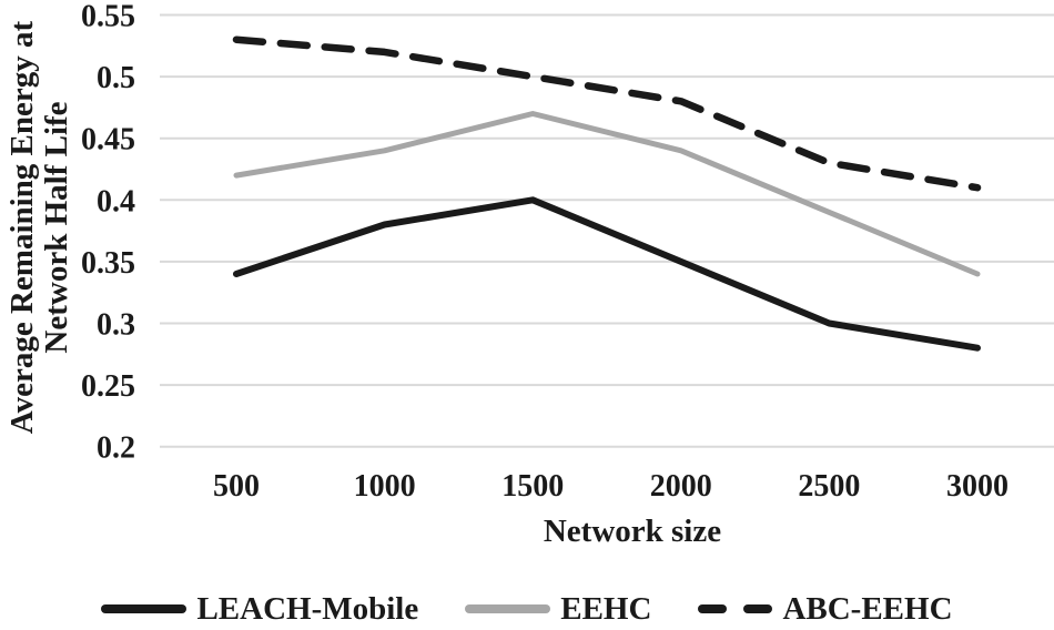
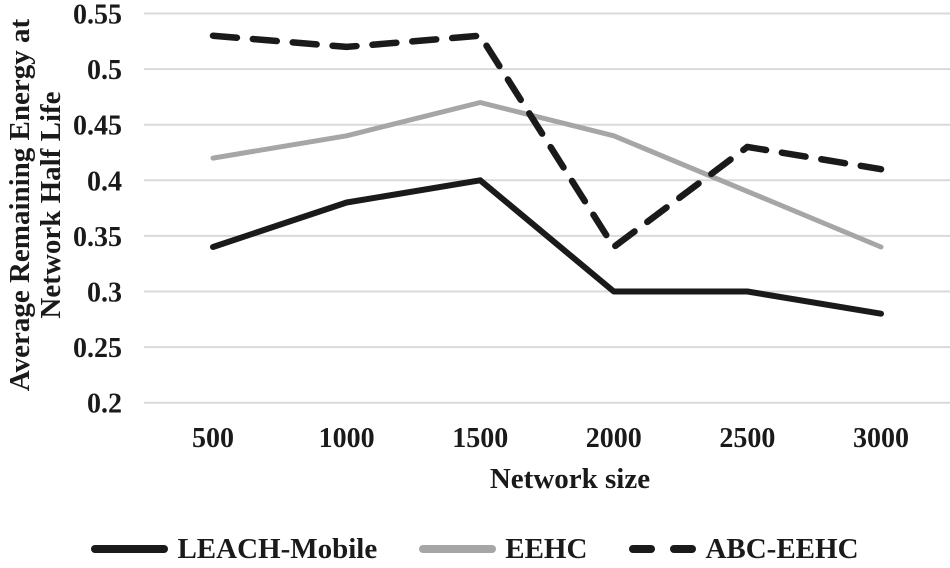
ABC-EEHC/1500: 0.50 -> 0.53
LEACH-Mobile/2000: 0.35 -> 0.30
ABC-EEHC/2000: 0.48 -> 0.34
